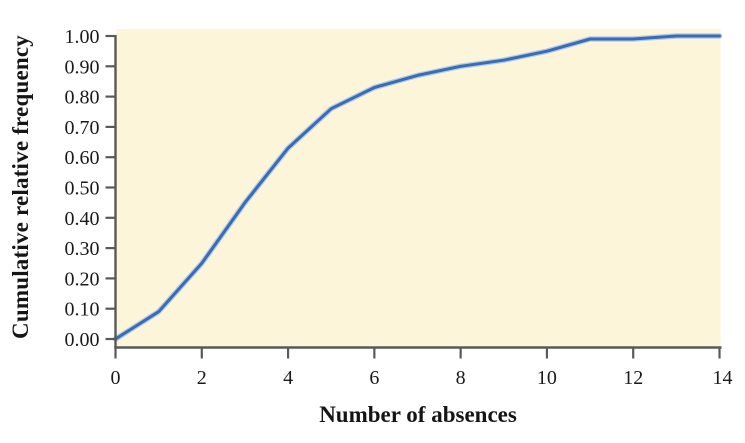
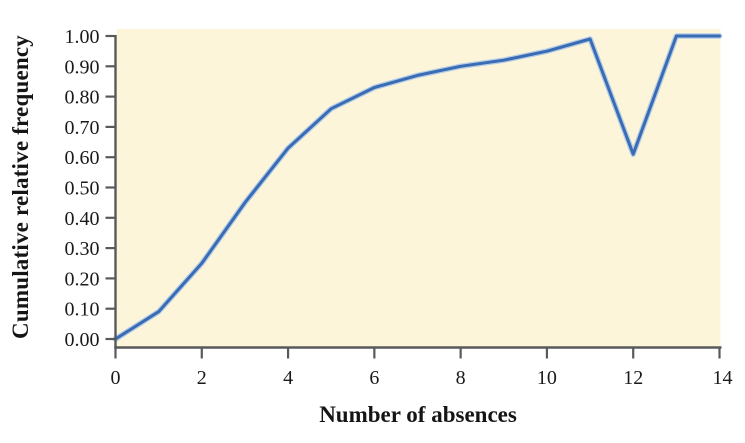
12: 0.99 -> 0.61
